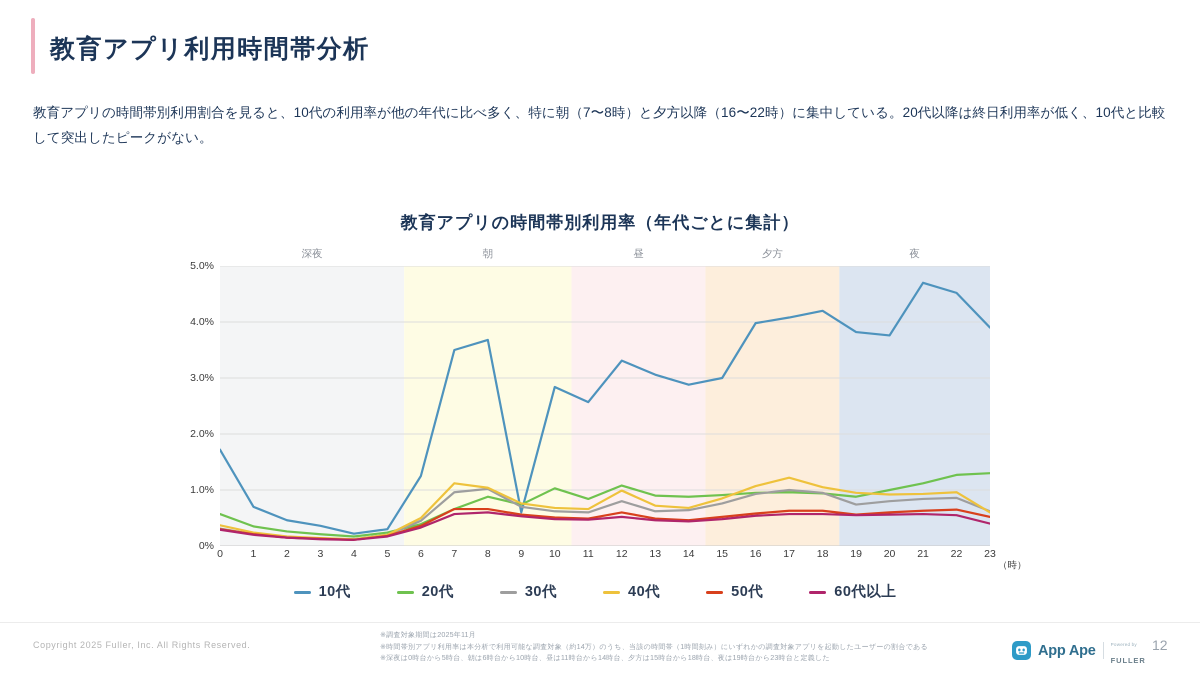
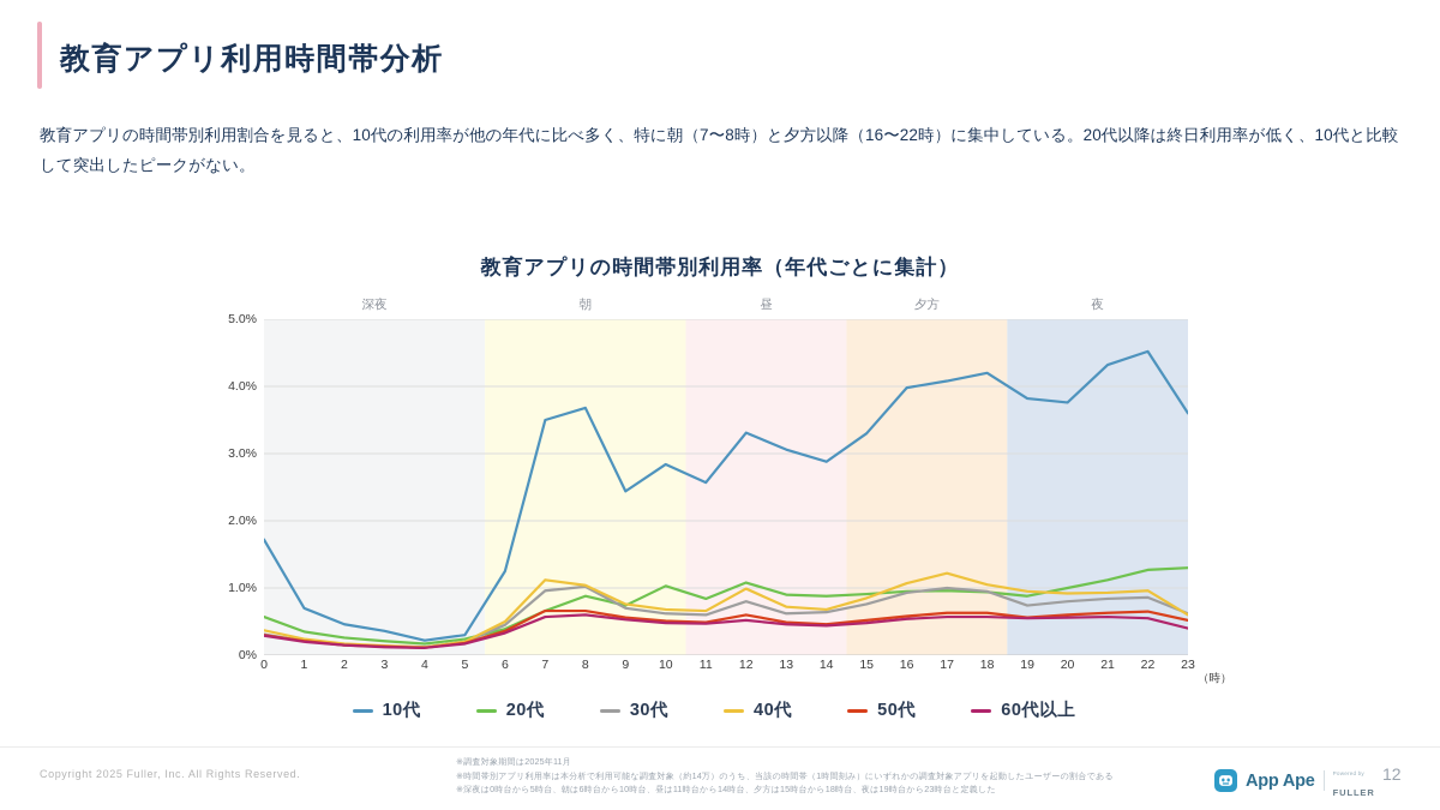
10代/9: 0.6% -> 2.4%
10代/15: 3.0% -> 3.3%
10代/21: 4.7% -> 4.3%
10代/23: 3.9% -> 3.6%
